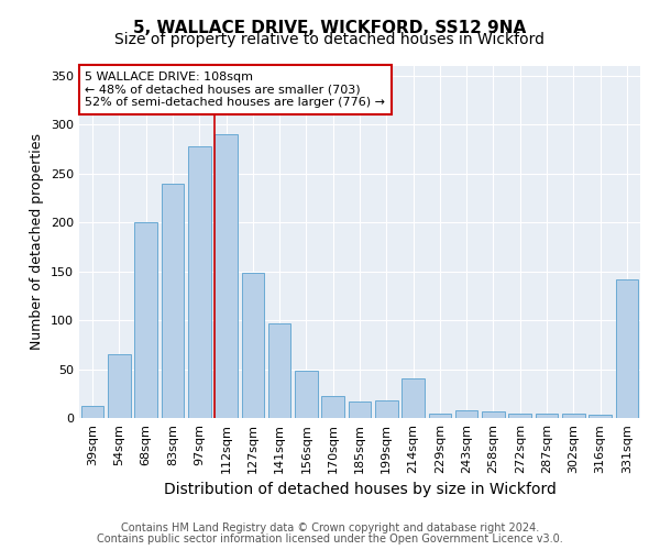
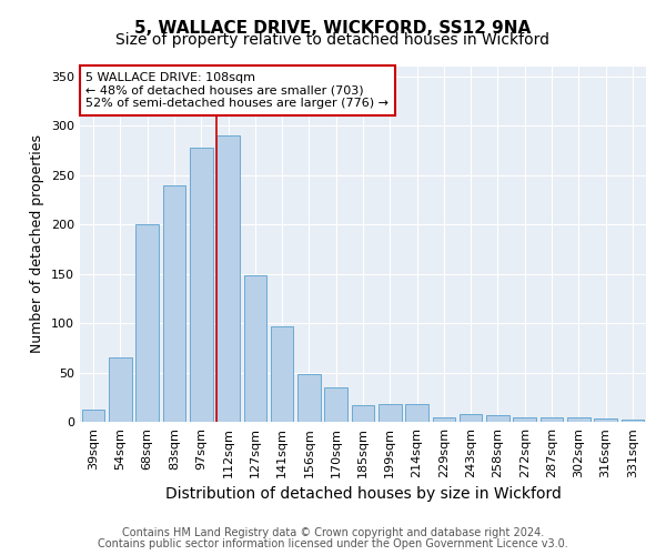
170sqm: 22 -> 35
214sqm: 40 -> 18
331sqm: 142 -> 2
